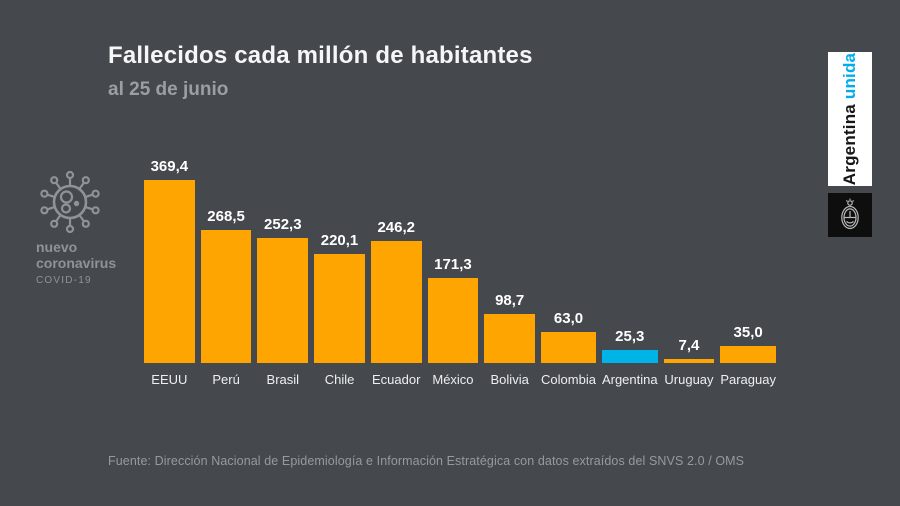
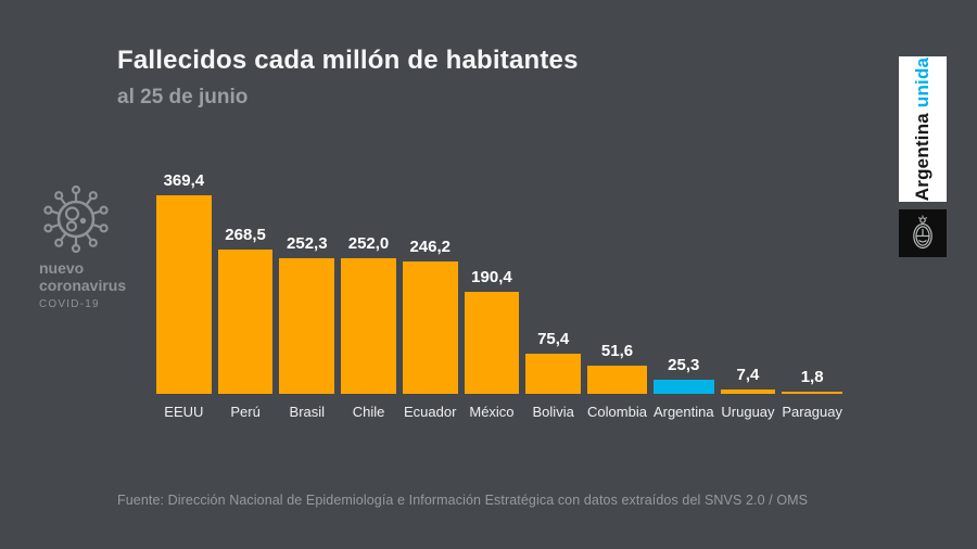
Chile: 220,1 -> 252,0
México: 171,3 -> 190,4
Bolivia: 98,7 -> 75,4
Colombia: 63,0 -> 51,6
Paraguay: 35,0 -> 1,8
